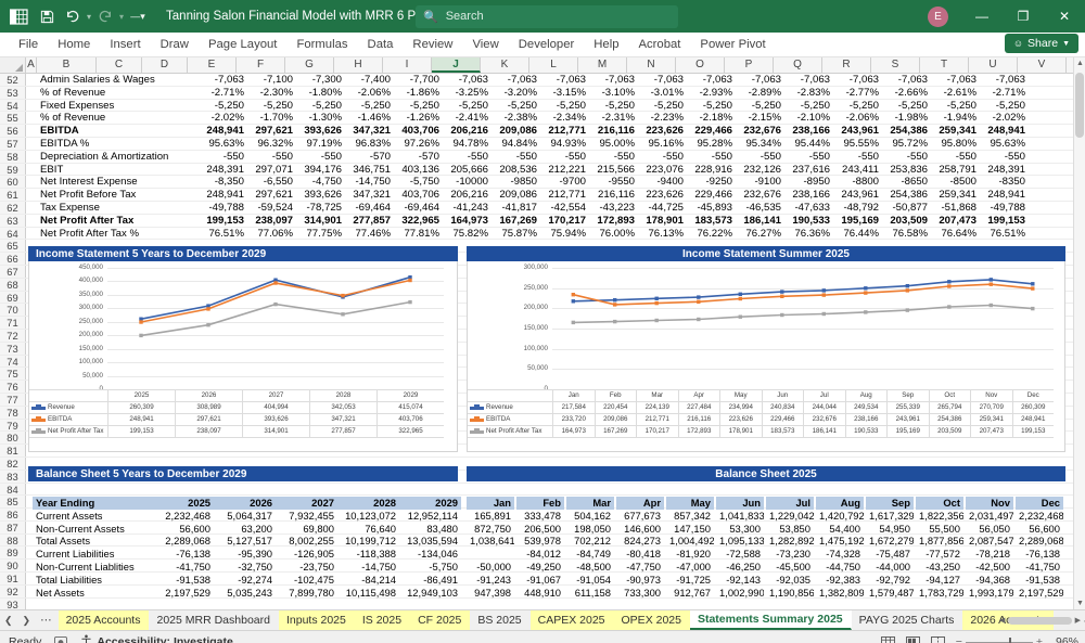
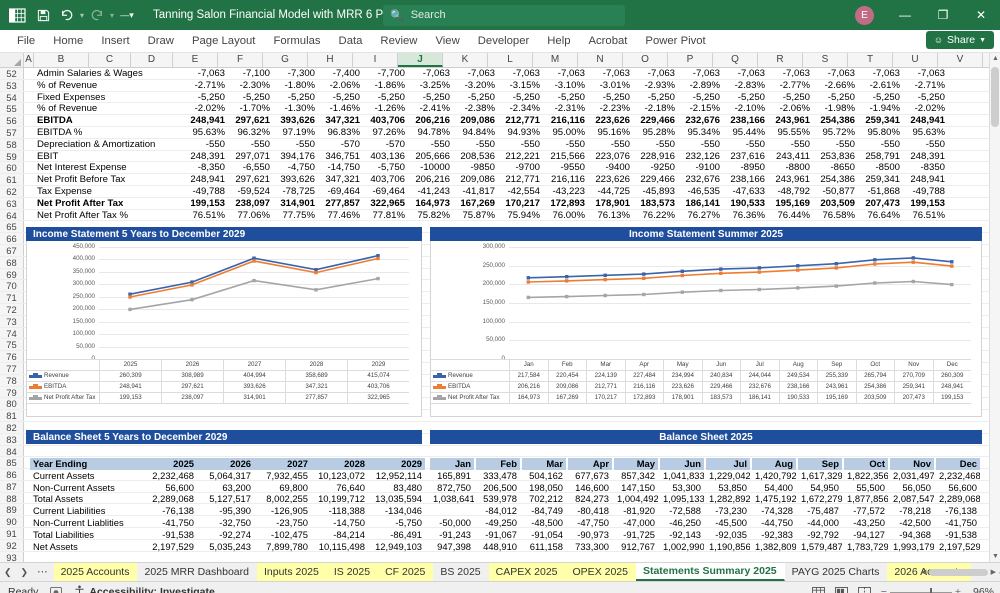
Income Statement 5 Years to December 2029/Revenue/2028: 342,053 -> 358,689
Income Statement Summer 2025/EBITDA/Jan: 233,720 -> 206,216
